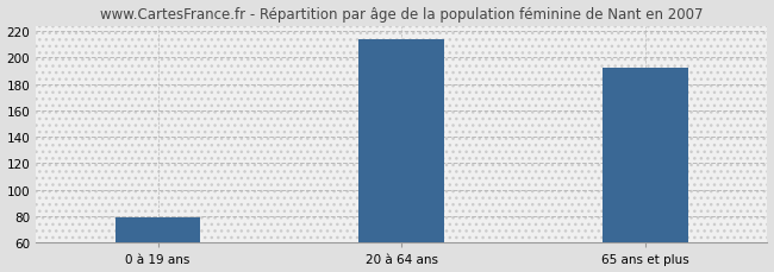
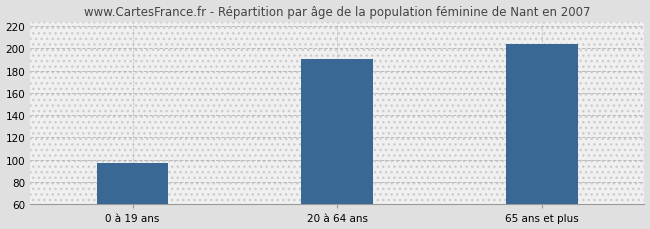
0 à 19 ans: 79 -> 97
20 à 64 ans: 214 -> 190
65 ans et plus: 192 -> 204
